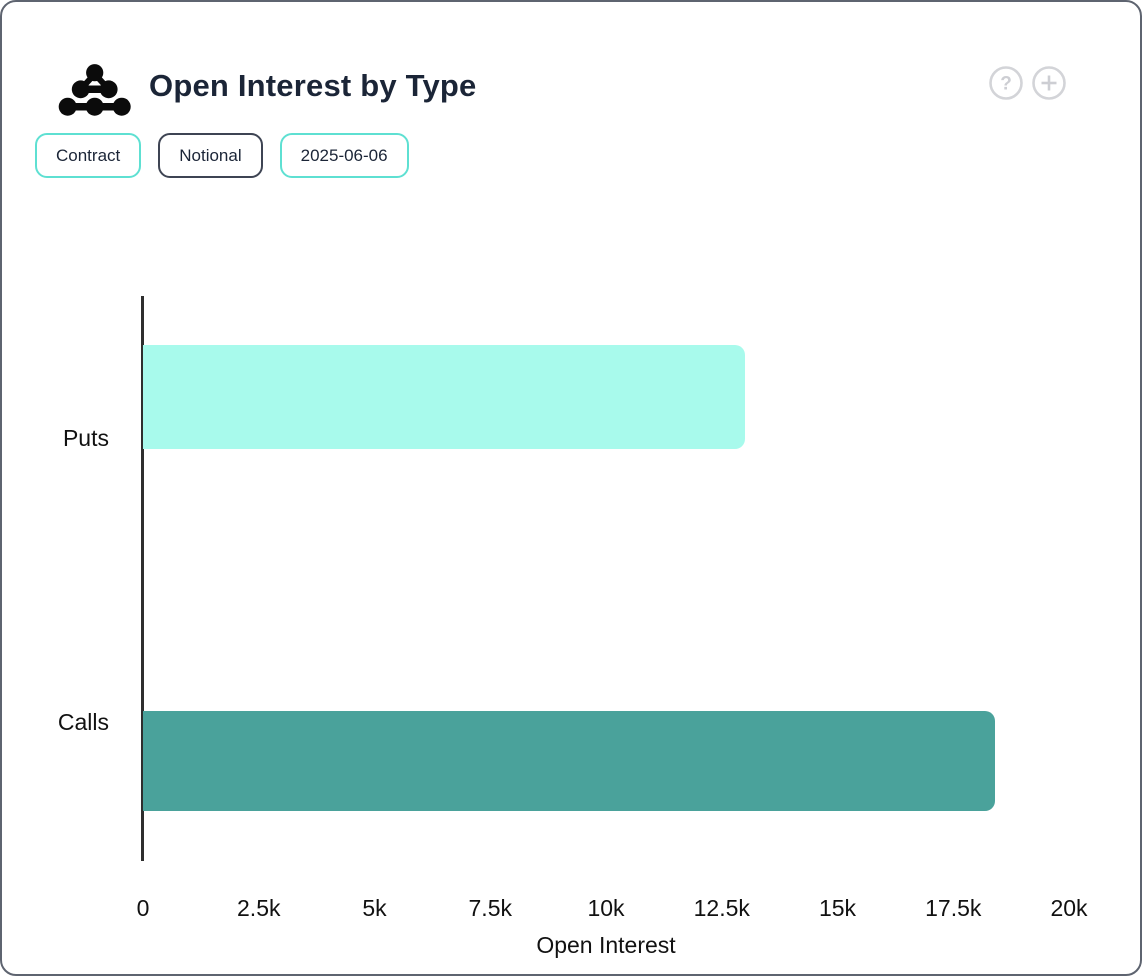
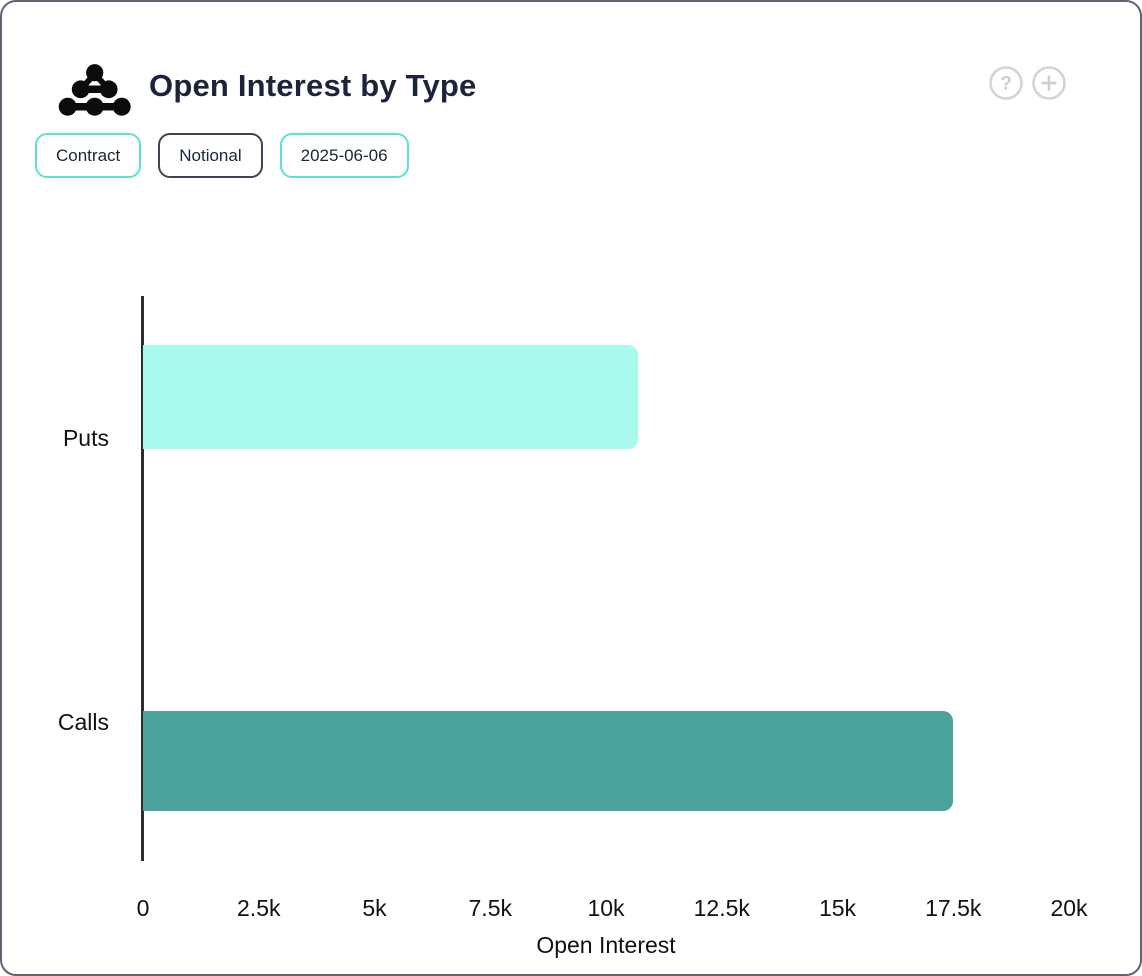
Puts: 13.0k -> 10.7k
Calls: 18.4k -> 17.5k
